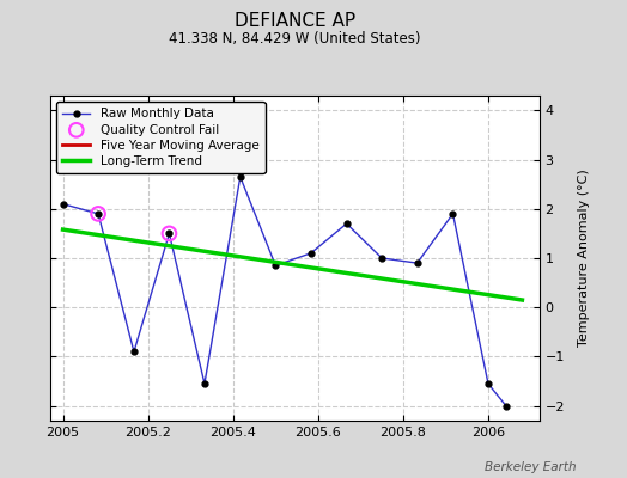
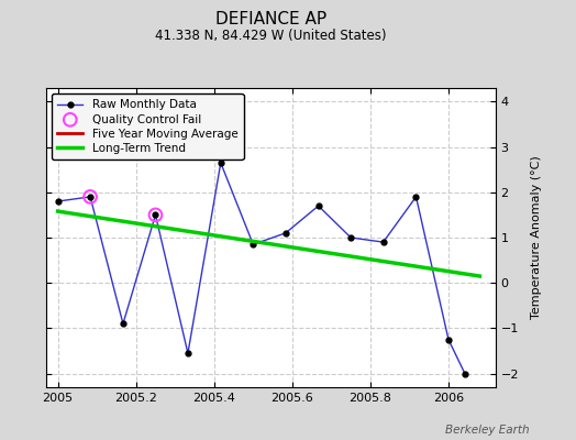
Raw Monthly Data/2005: 2.10 -> 1.80
Raw Monthly Data/2006: -1.55 -> -1.25
